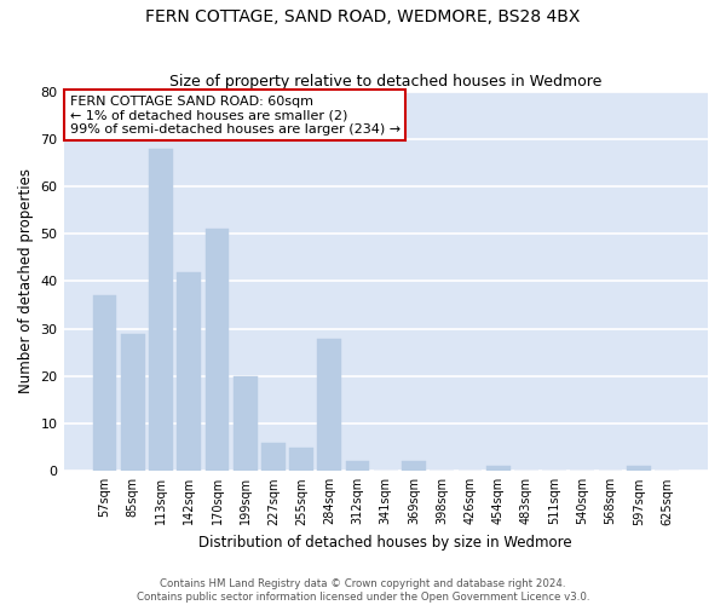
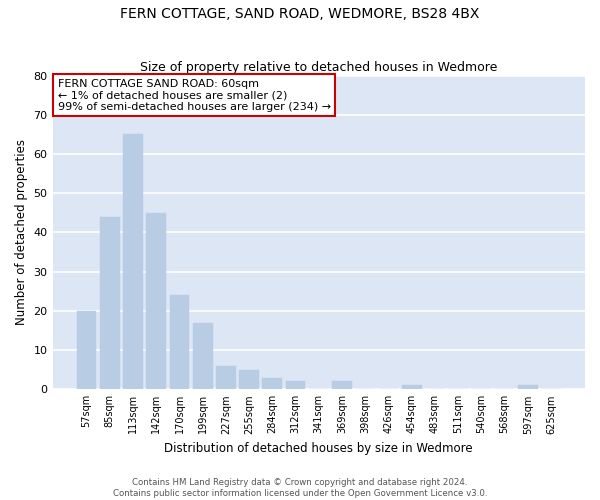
57sqm: 37 -> 20
85sqm: 29 -> 44
113sqm: 68 -> 65
142sqm: 42 -> 45
170sqm: 51 -> 24
199sqm: 20 -> 17
284sqm: 28 -> 3
